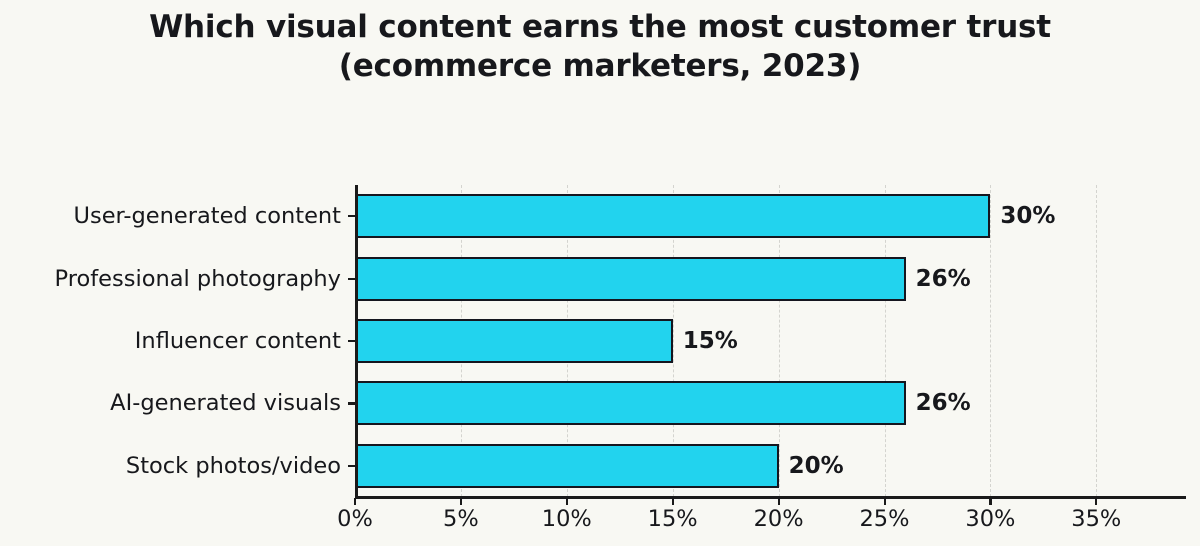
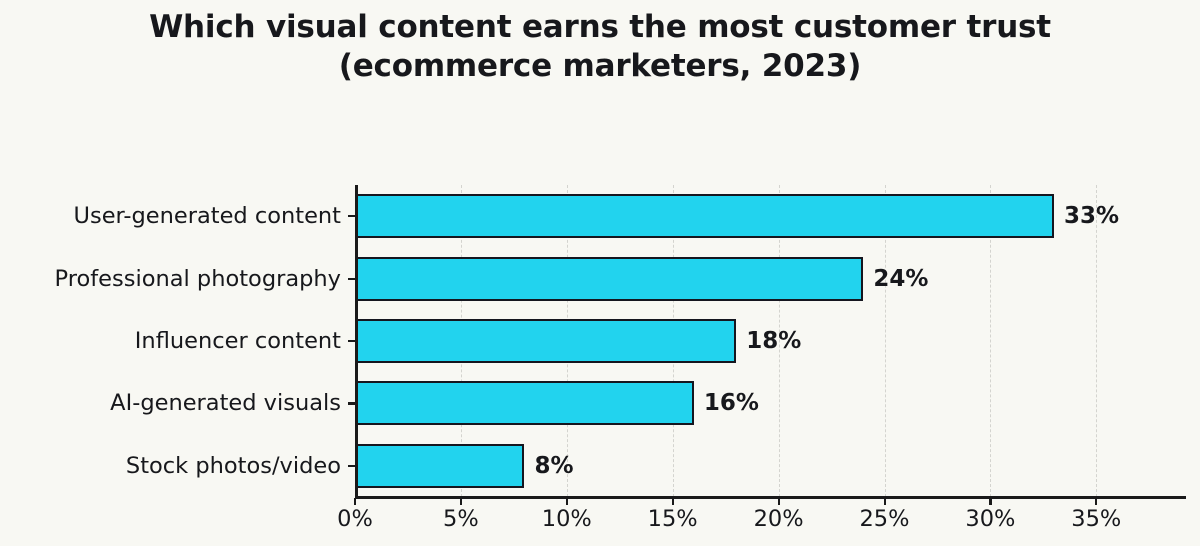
User-generated content: 30% -> 33%
Professional photography: 26% -> 24%
Influencer content: 15% -> 18%
AI-generated visuals: 26% -> 16%
Stock photos/video: 20% -> 8%
